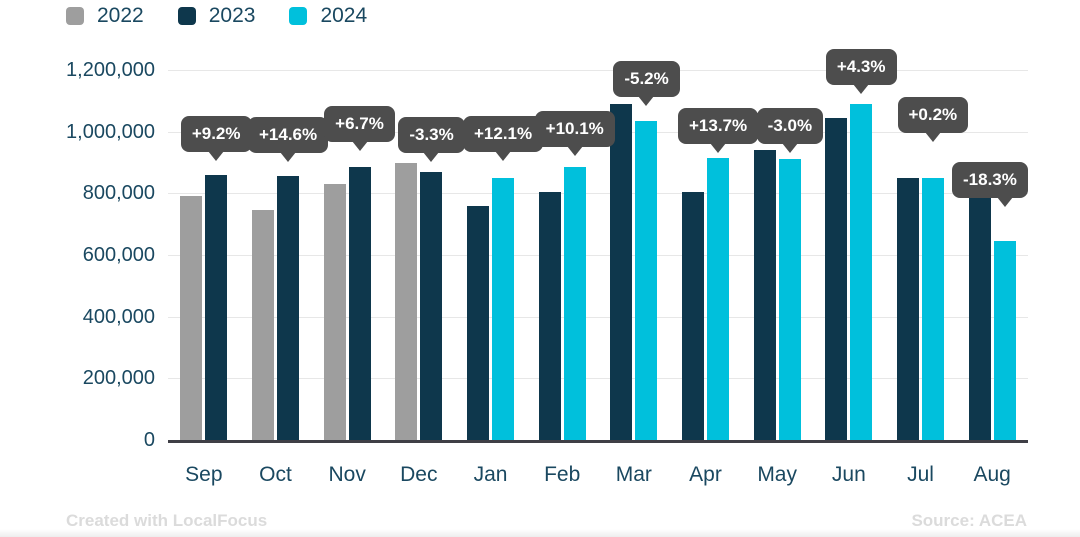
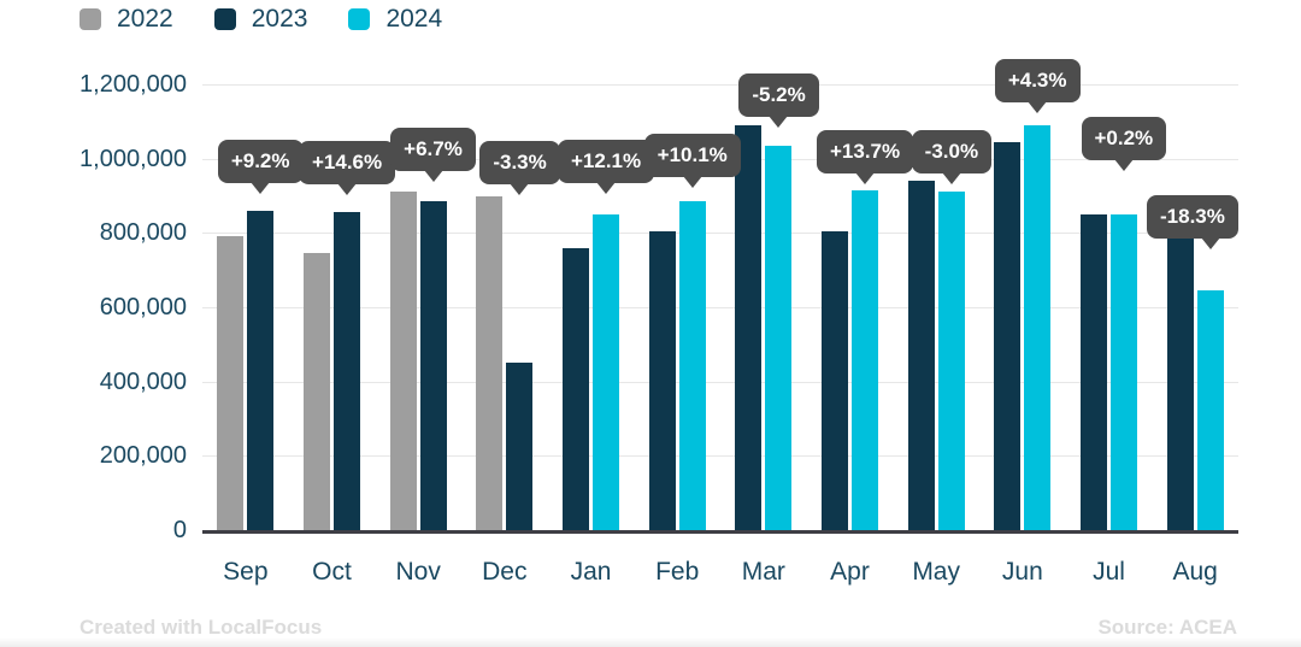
2022/Nov: 830000 -> 910000
2023/Dec: 870000 -> 450000
